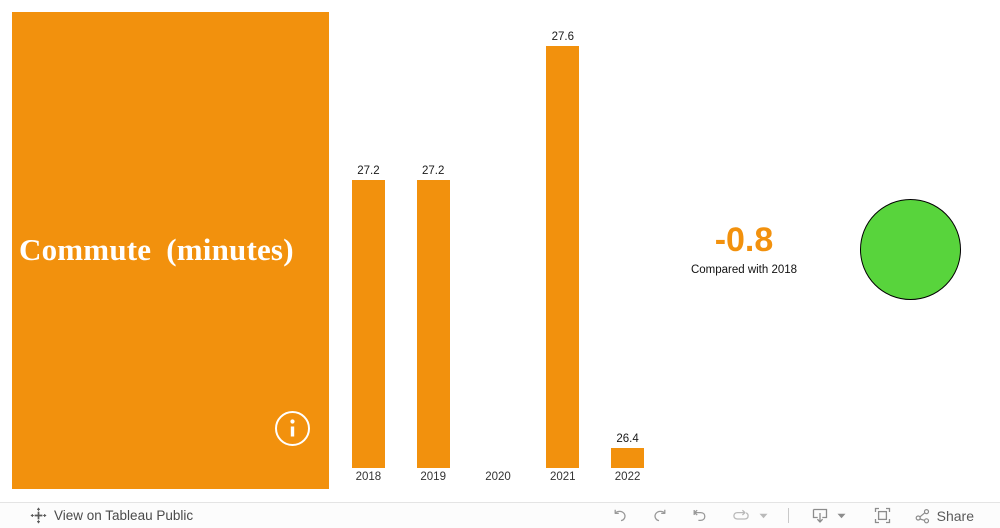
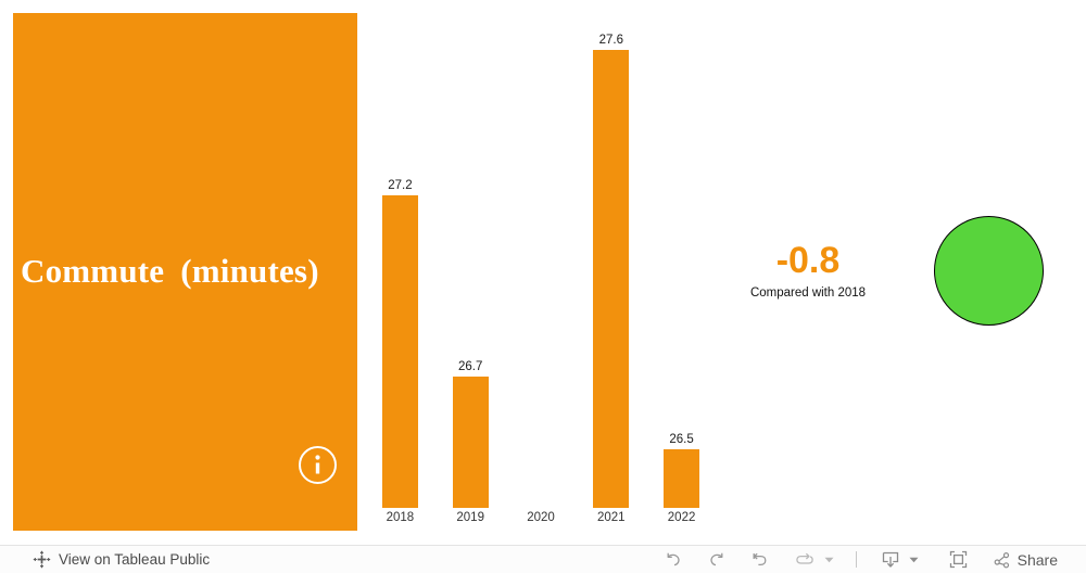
2019: 27.2 -> 26.7
2022: 26.4 -> 26.5
